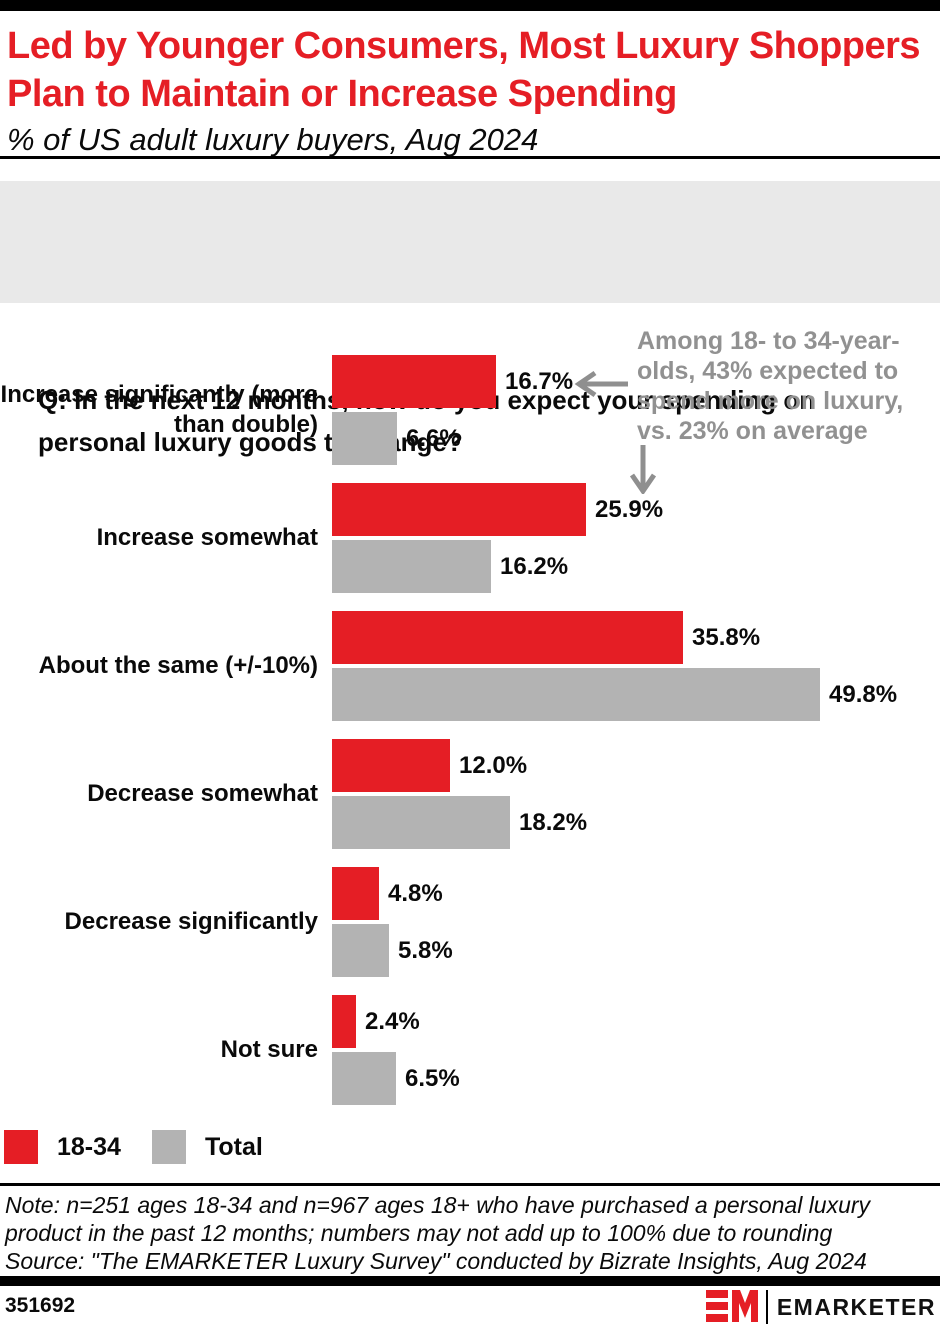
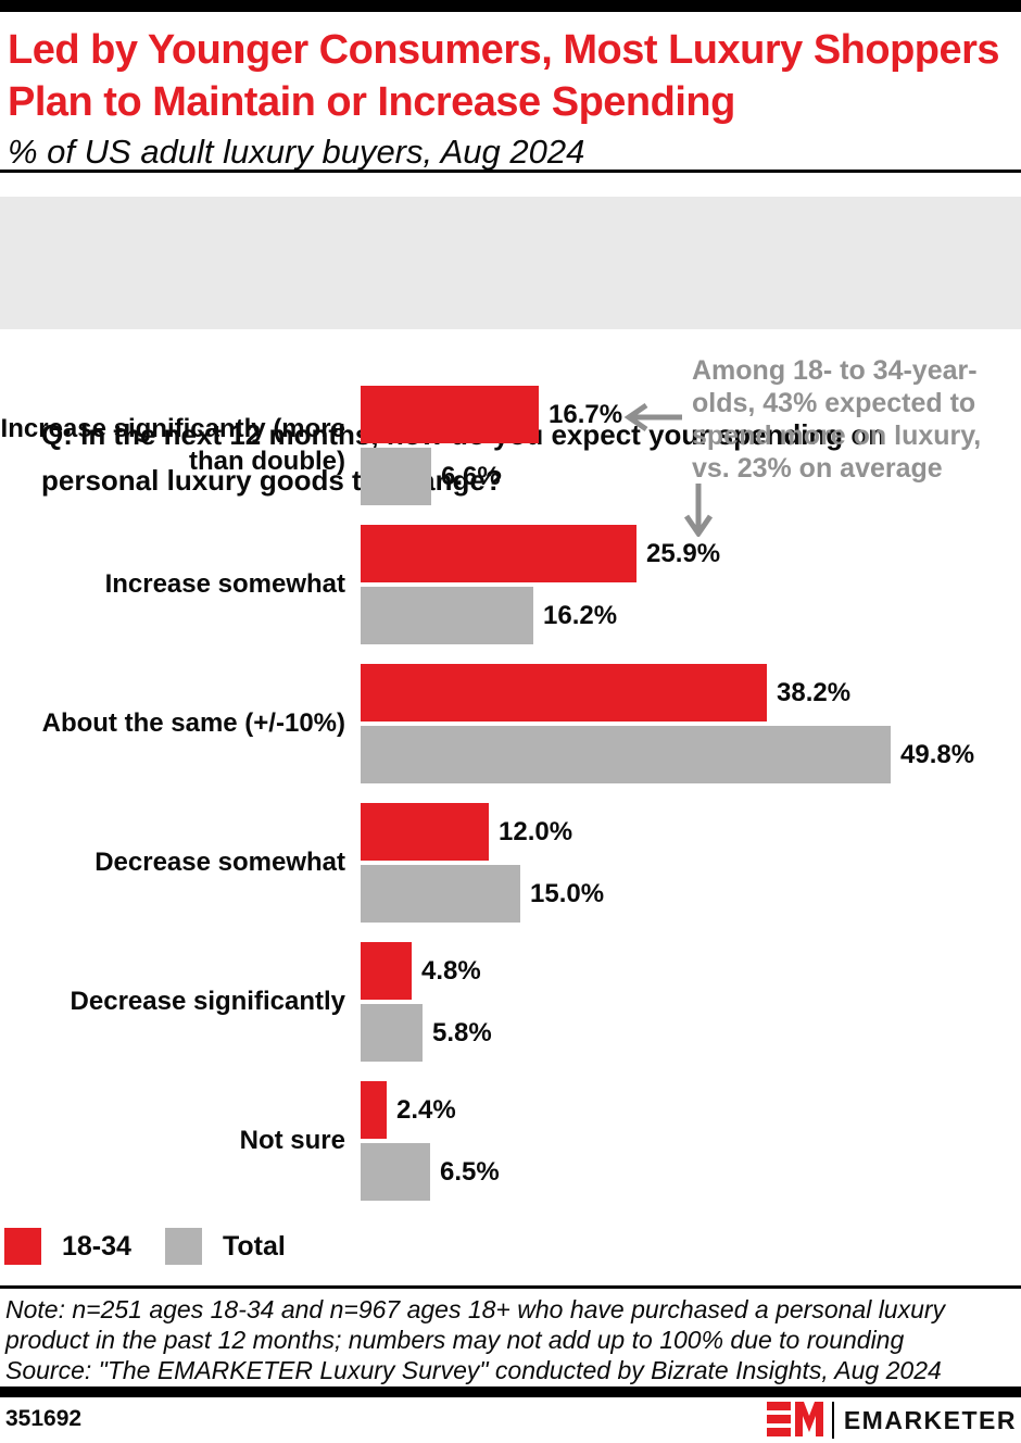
18-34/About the same (+/-10%): 35.8% -> 38.2%
Total/Decrease somewhat: 18.2% -> 15.0%
